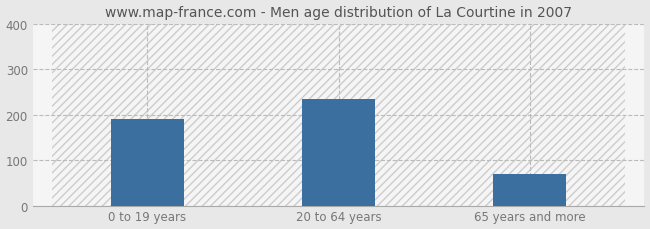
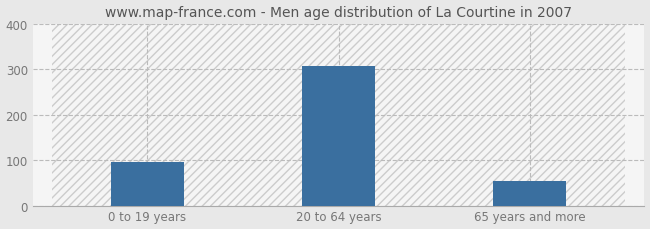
0 to 19 years: 190 -> 97
20 to 64 years: 235 -> 307
65 years and more: 70 -> 54
